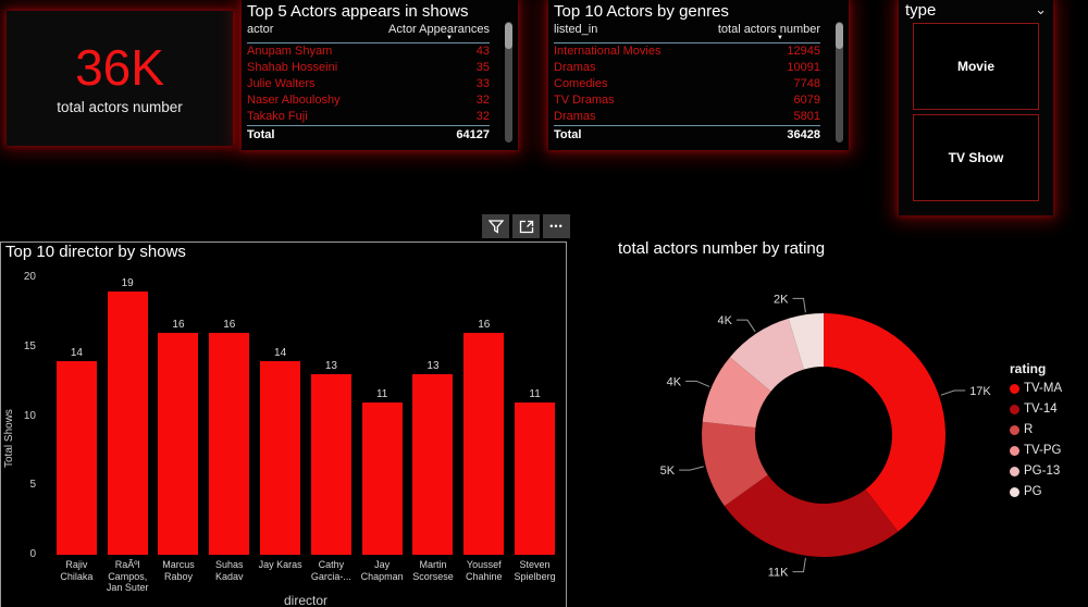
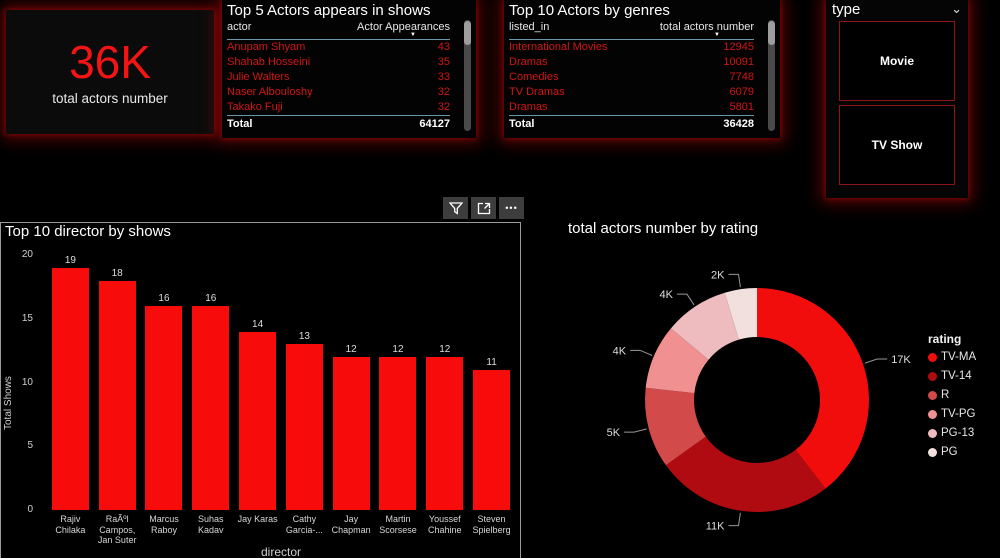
Top 10 director by shows/Rajiv Chilaka: 14 -> 19
Top 10 director by shows/RaÃºl Campos, Jan Suter: 19 -> 18
Top 10 director by shows/Jay Chapman: 11 -> 12
Top 10 director by shows/Martin Scorsese: 13 -> 12
Top 10 director by shows/Youssef Chahine: 16 -> 12
